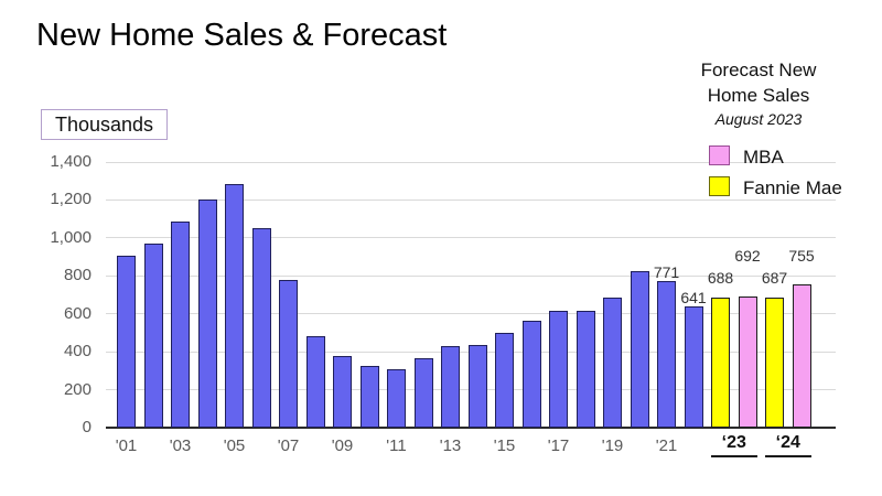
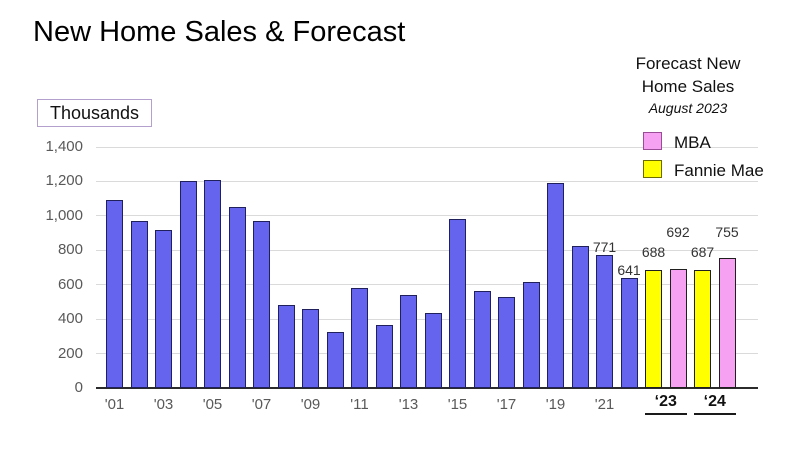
'01: 910 -> 1090
'03: 1090 -> 920
'05: 1280 -> 1210
'07: 780 -> 970
'09: 380 -> 460
'11: 310 -> 580
'13: 430 -> 540
'15: 500 -> 980
'17: 610 -> 530
'19: 680 -> 1190
